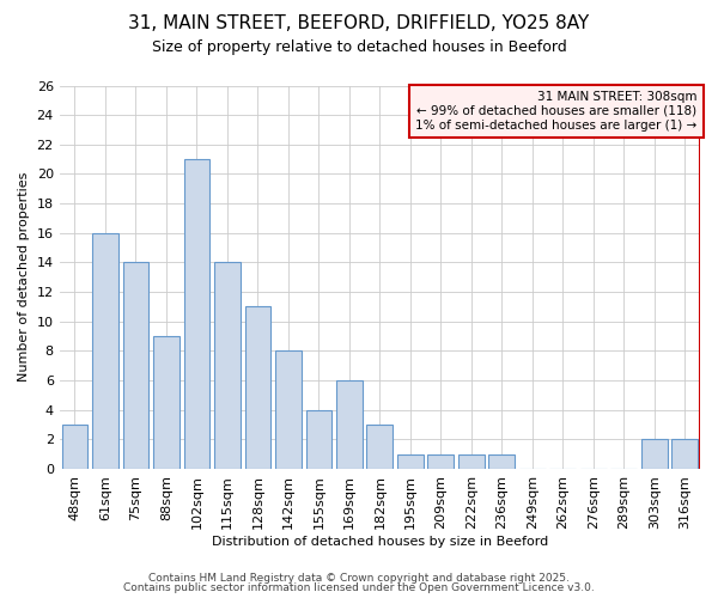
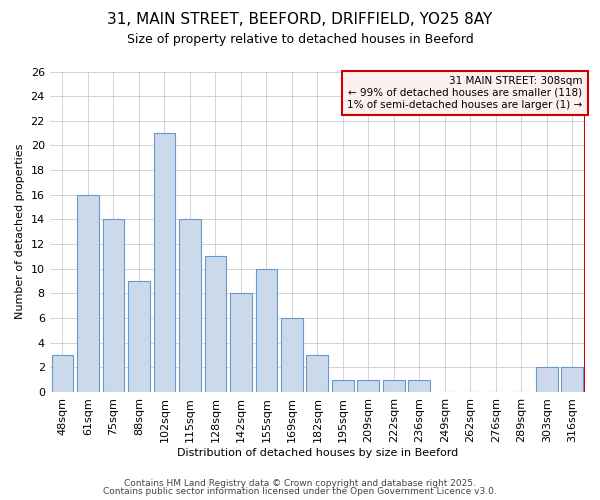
155sqm: 4 -> 10
